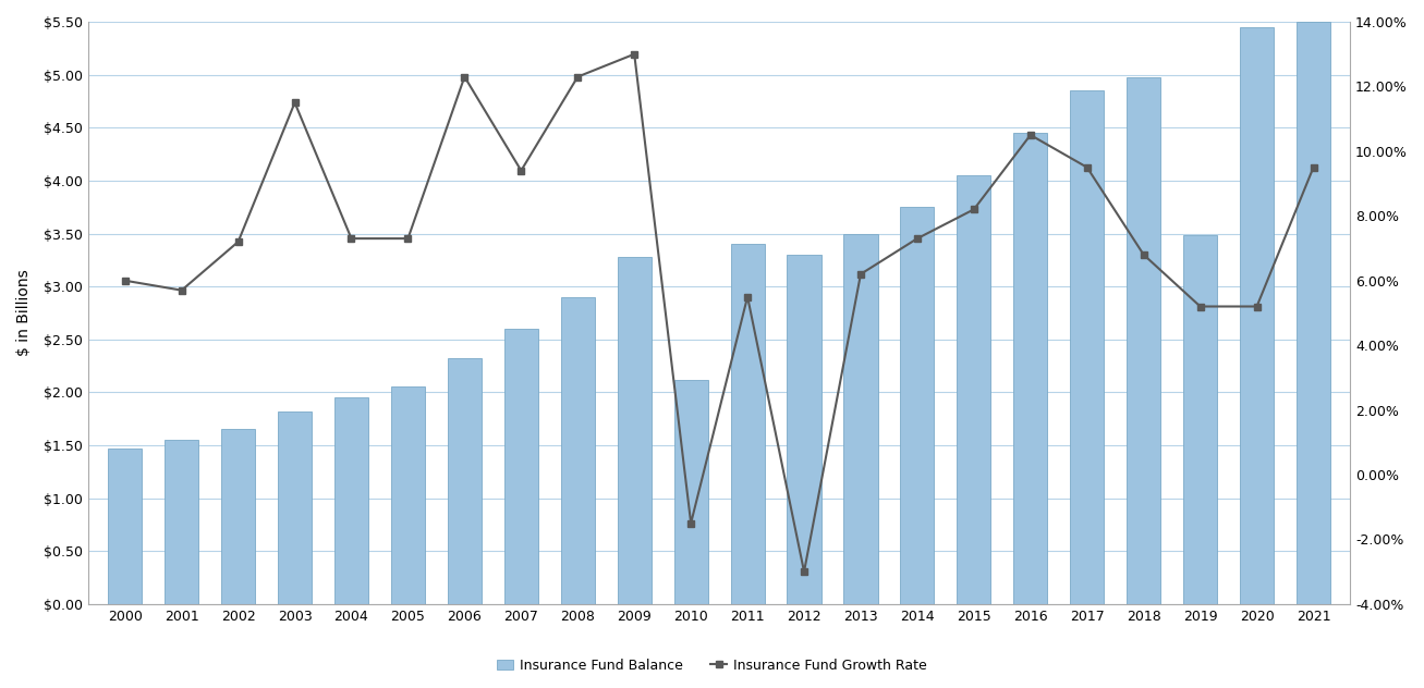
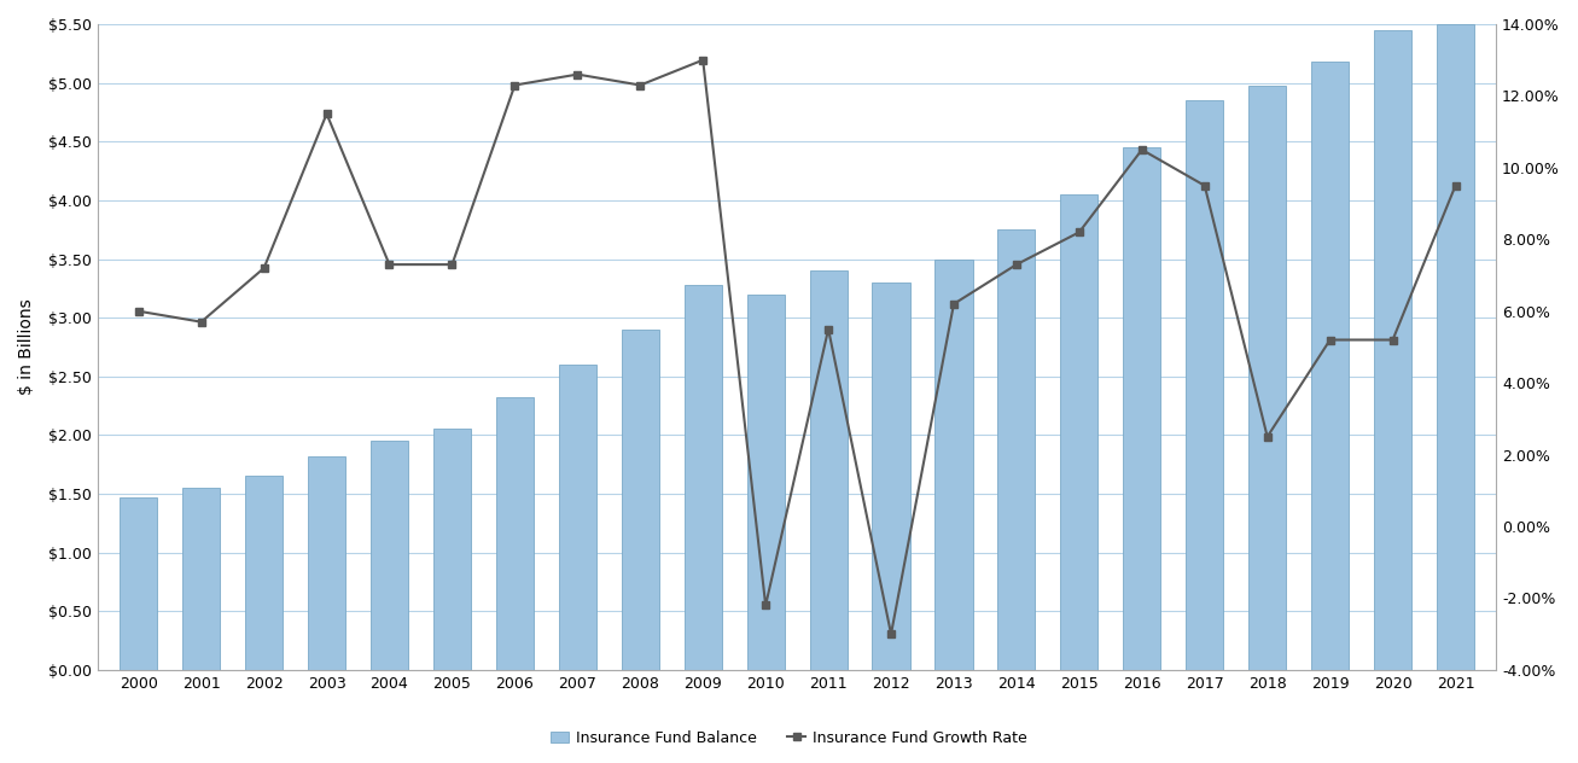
Insurance Fund Growth Rate/2007: 9.4% -> 12.6%
Insurance Fund Balance/2010: $2.12 -> $3.20
Insurance Fund Growth Rate/2010: -1.5% -> -2.2%
Insurance Fund Growth Rate/2018: 6.8% -> 2.5%
Insurance Fund Balance/2019: $3.48 -> $5.18
